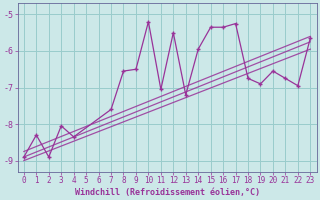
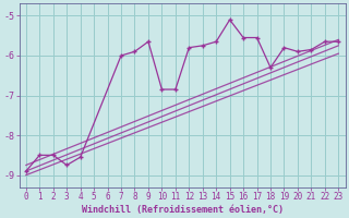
1: -8.30 -> -8.50
2: -8.90 -> -8.50
3: -8.05 -> -8.75
4: -8.35 -> -8.55
7: -7.60 -> -6.00
8: -6.55 -> -5.90
9: -6.50 -> -5.65
10: -5.20 -> -6.85
11: -7.05 -> -6.85
12: -5.50 -> -5.80
13: -7.20 -> -5.75
14: -5.95 -> -5.65
15: -5.35 -> -5.10
16: -5.35 -> -5.55
17: -5.25 -> -5.55
18: -6.75 -> -6.30
19: -6.90 -> -5.80
20: -6.55 -> -5.90
21: -6.75 -> -5.85
22: -6.95 -> -5.65
